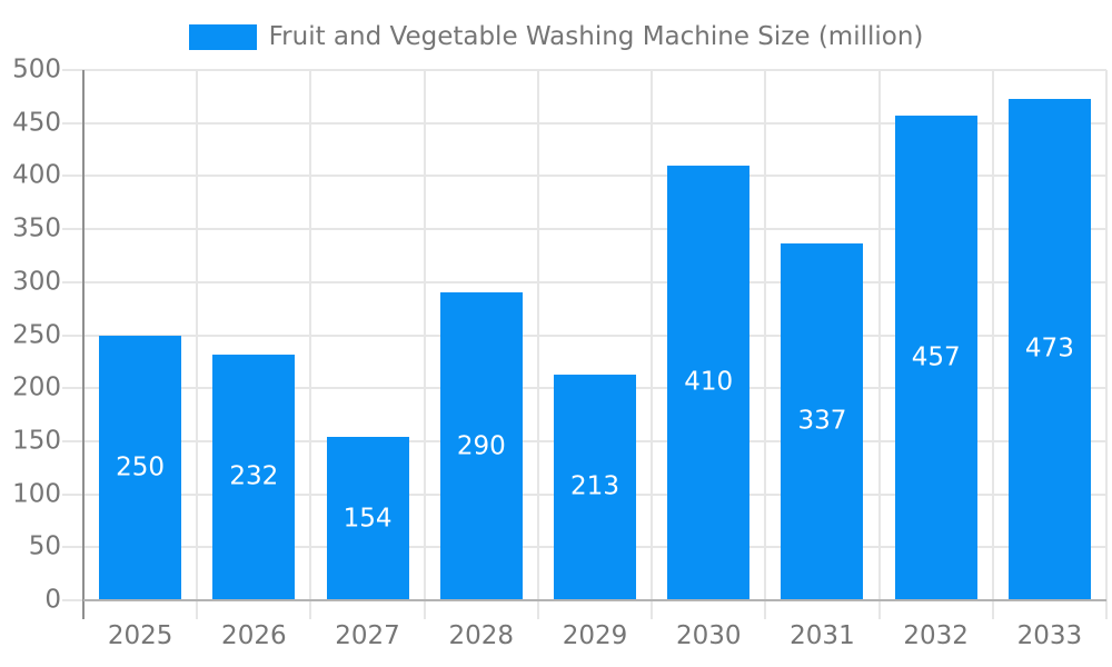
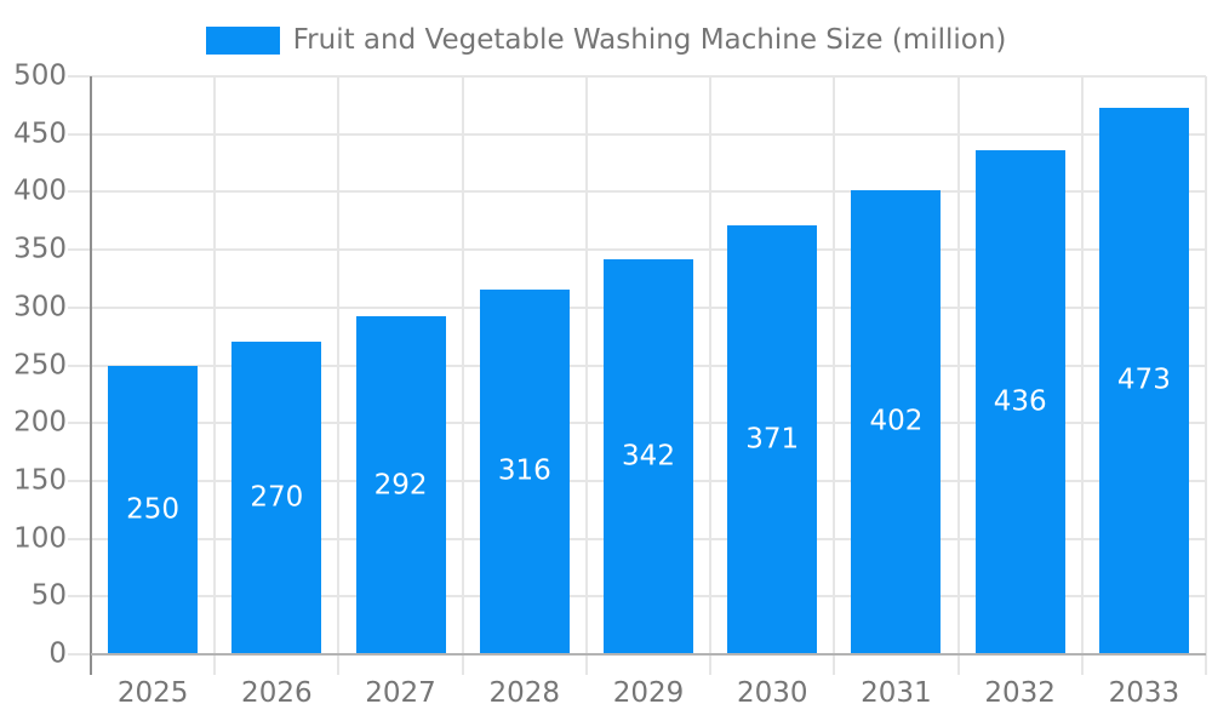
2026: 232 -> 270
2027: 154 -> 292
2028: 290 -> 316
2029: 213 -> 342
2030: 410 -> 371
2031: 337 -> 402
2032: 457 -> 436
